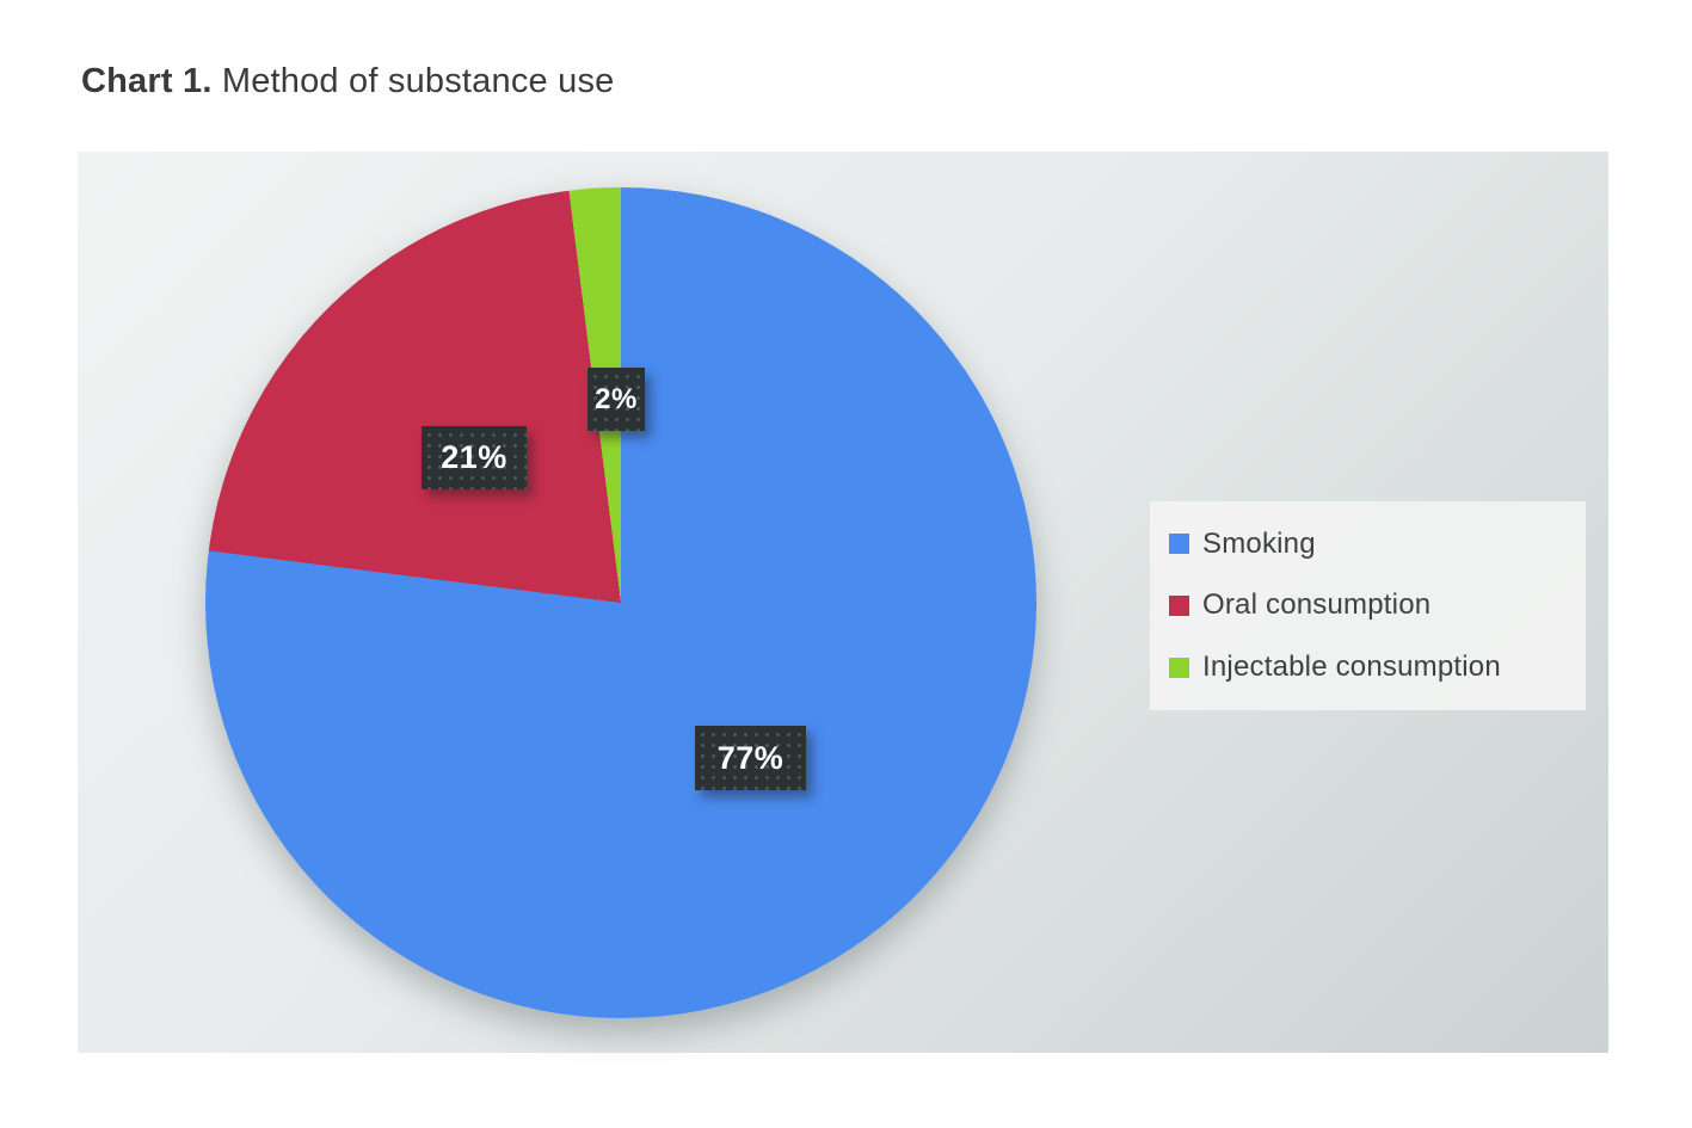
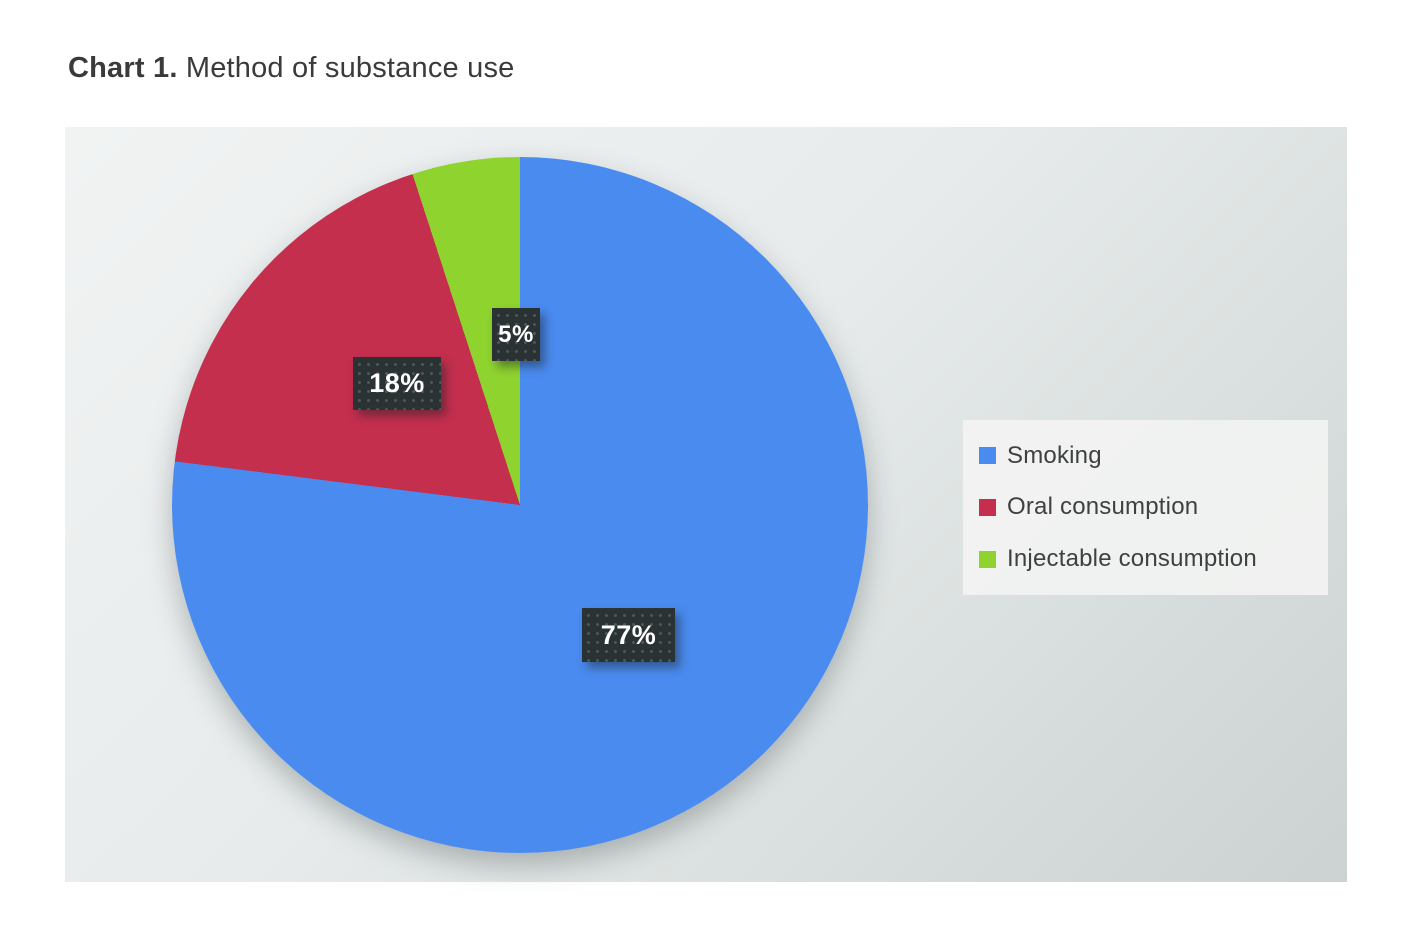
Oral consumption: 21% -> 18%
Injectable consumption: 2% -> 5%
